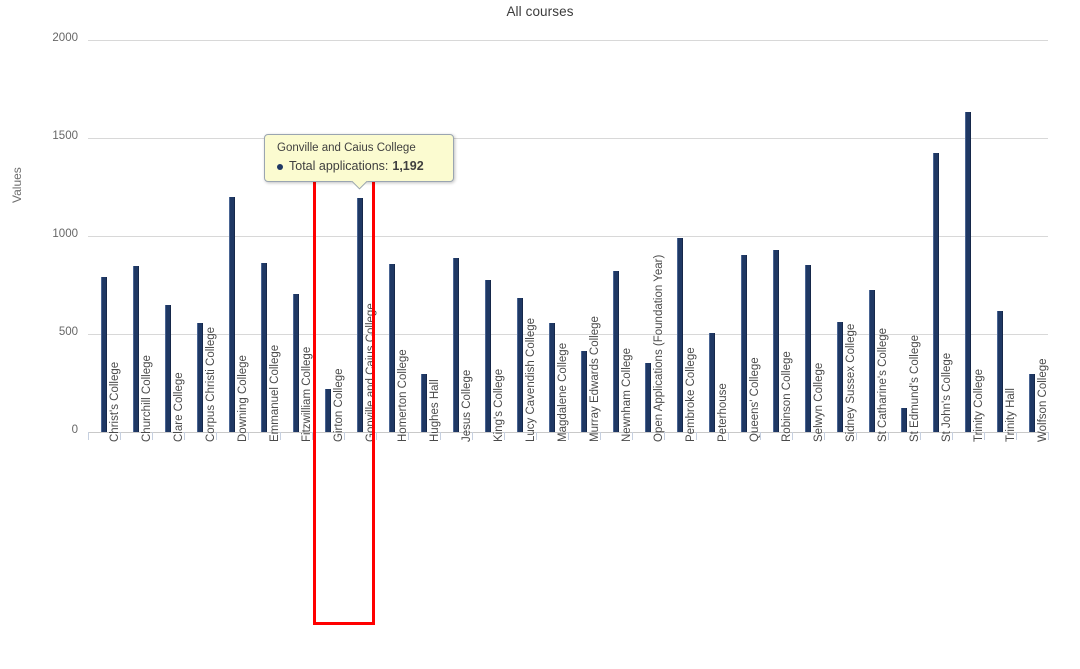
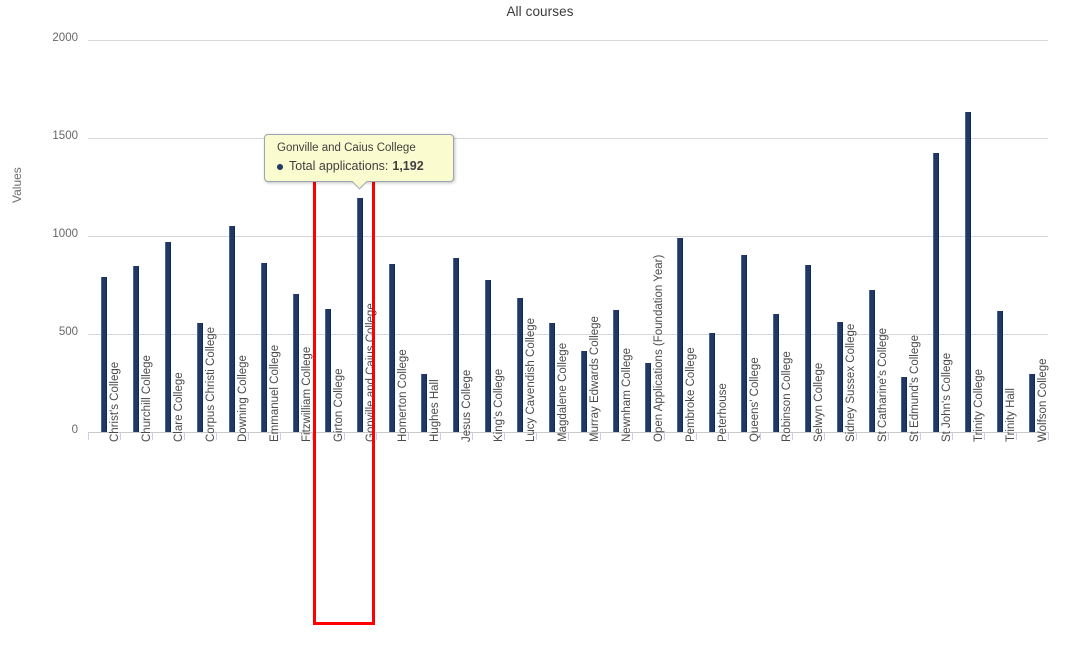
Clare College: 650 -> 970
Downing College: 1200 -> 1050
Girton College: 220 -> 630
Newnham College: 820 -> 620
Robinson College: 930 -> 600
St Edmund's College: 120 -> 280
